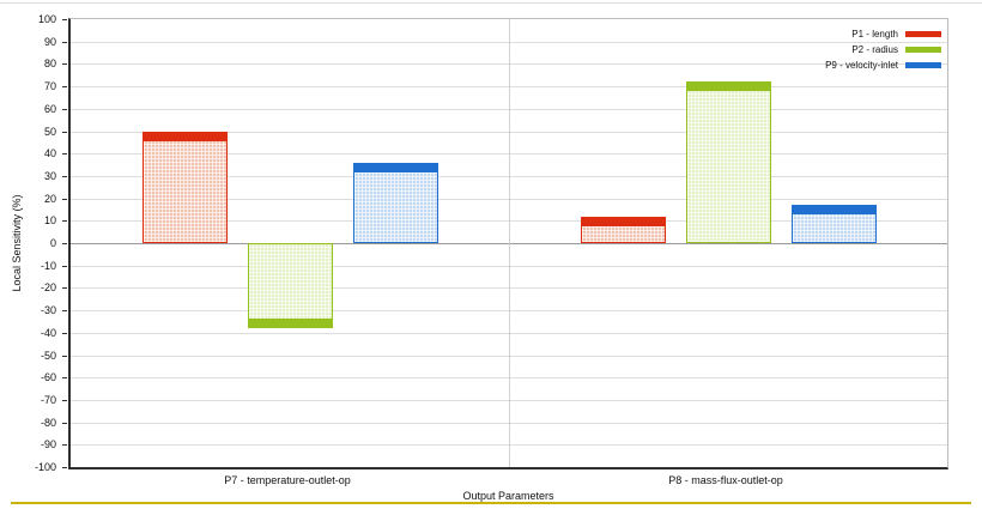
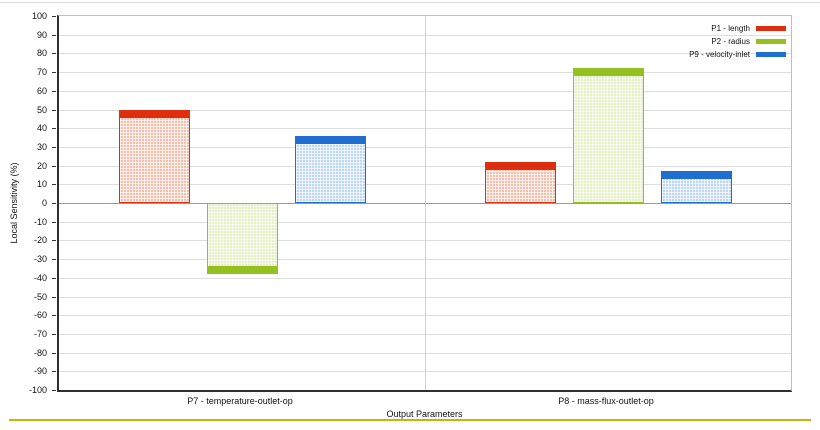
P1 - length/P8 - mass-flux-outlet-op: 12 -> 22
